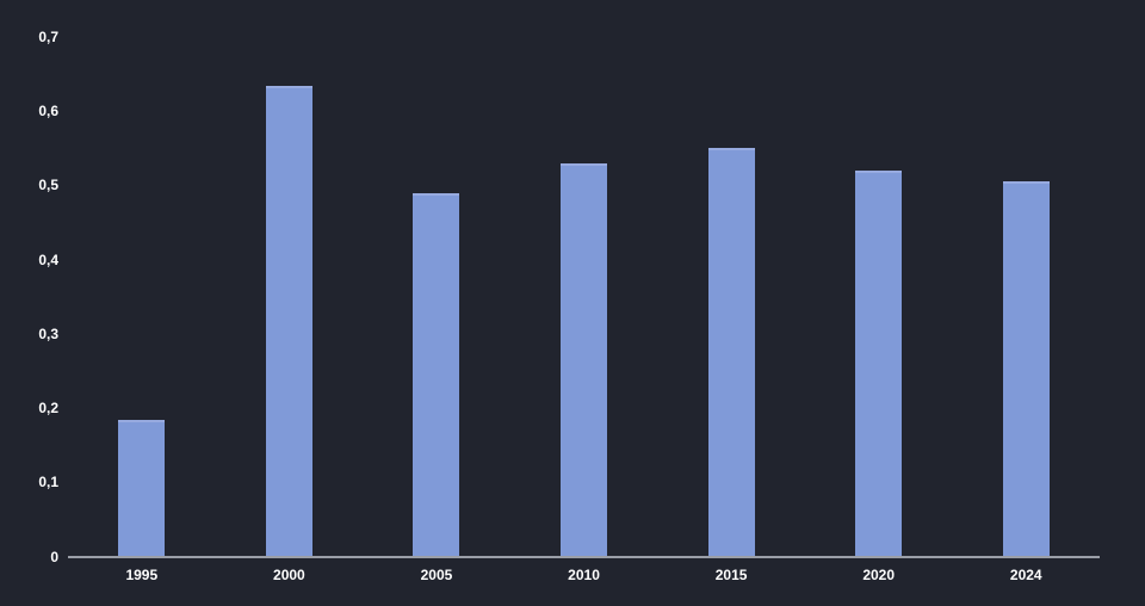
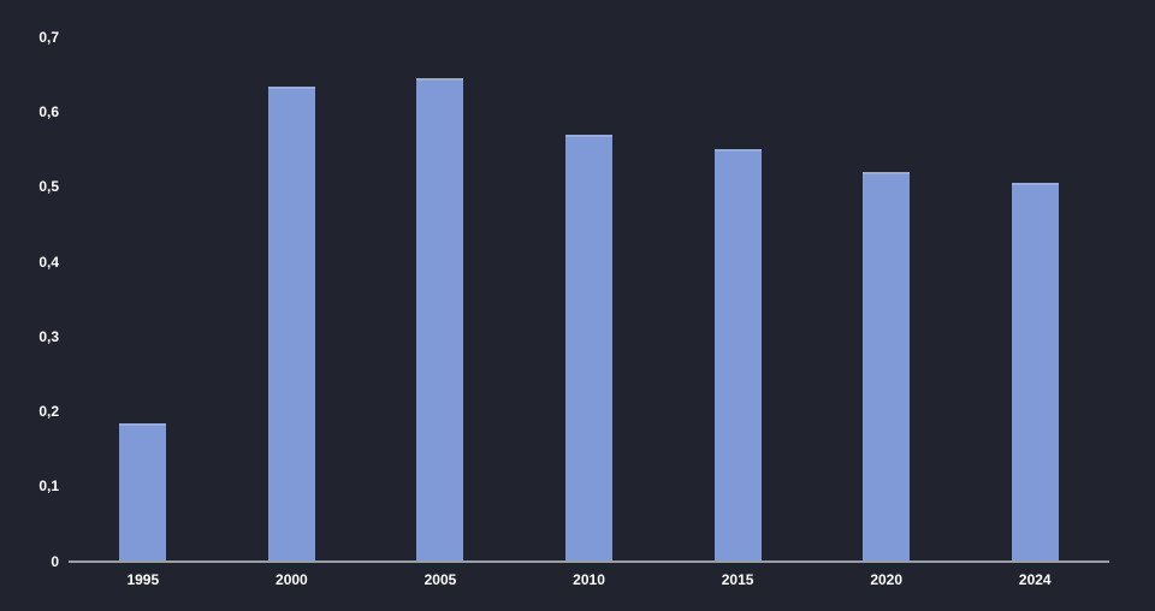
2005: 0,49 -> 0,65
2010: 0,53 -> 0,57
